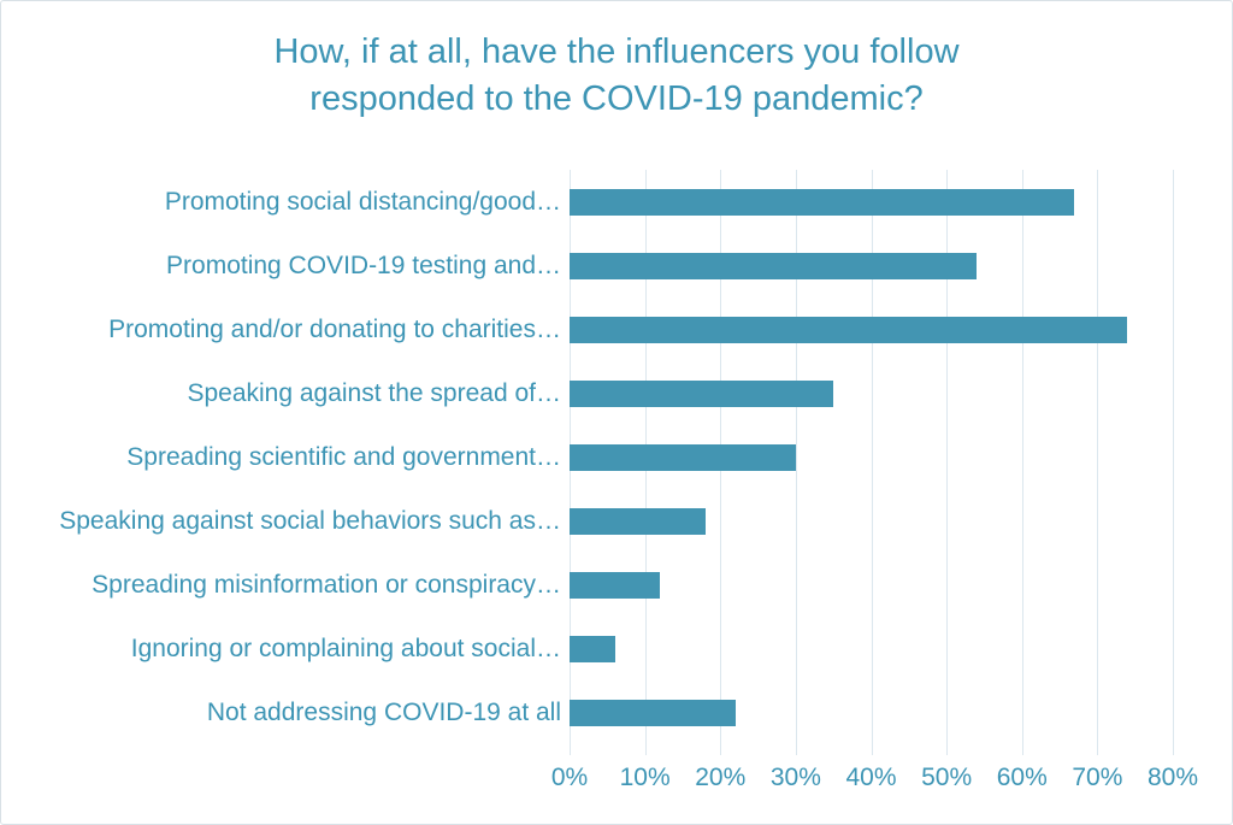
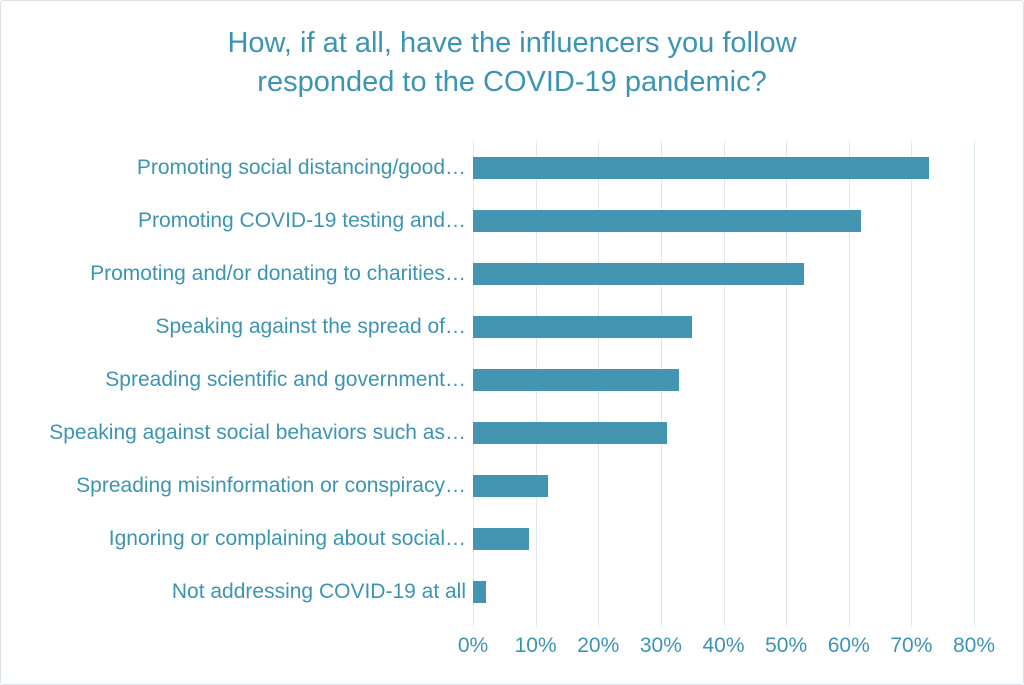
Promoting social distancing/good…: 67% -> 73%
Promoting COVID-19 testing and…: 54% -> 62%
Promoting and/or donating to charities…: 74% -> 53%
Spreading scientific and government…: 30% -> 33%
Speaking against social behaviors such as…: 18% -> 31%
Ignoring or complaining about social…: 6% -> 9%
Not addressing COVID-19 at all: 22% -> 2%
